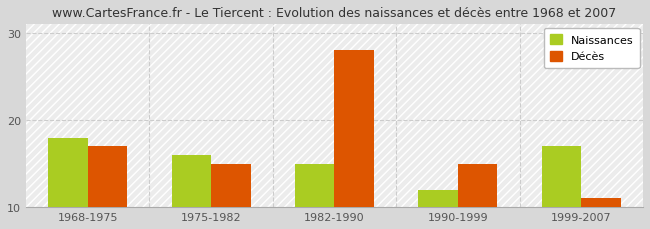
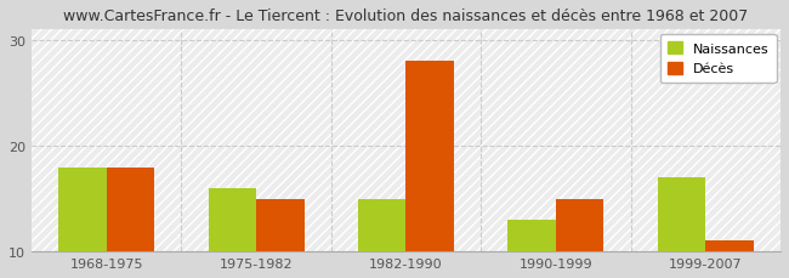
Décès/1968-1975: 17 -> 18
Naissances/1990-1999: 12 -> 13
